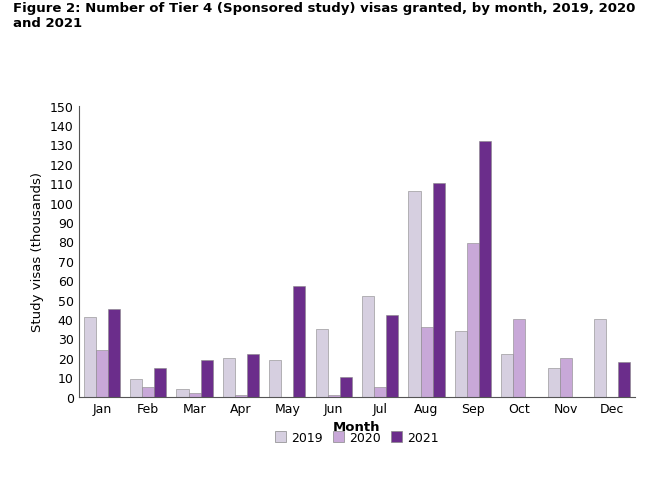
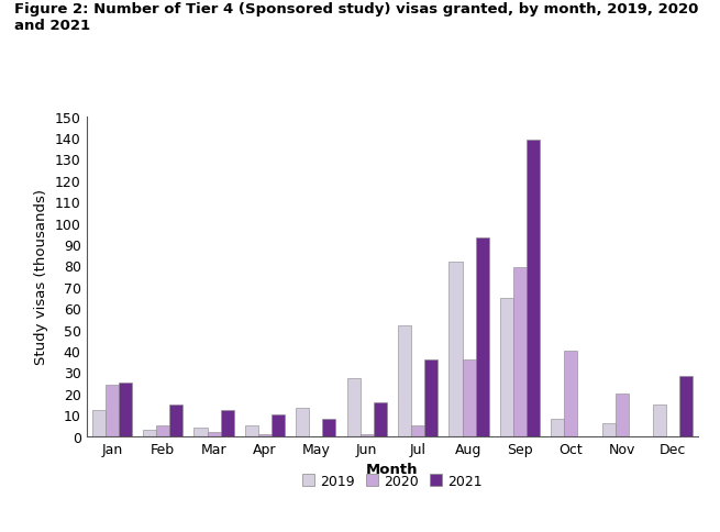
2019/Jan: 41 -> 12
2021/Jan: 45 -> 25
2019/Feb: 9 -> 3
2021/Mar: 19 -> 12
2019/Apr: 20 -> 5
2021/Apr: 22 -> 10
2019/May: 19 -> 13
2021/May: 57 -> 8
2019/Jun: 35 -> 27
2021/Jun: 10 -> 16
2021/Jul: 42 -> 36
2019/Aug: 106 -> 82
2021/Aug: 110 -> 93
2019/Sep: 34 -> 65
2021/Sep: 132 -> 139
2019/Oct: 22 -> 8
2019/Nov: 15 -> 6
2019/Dec: 40 -> 15
2021/Dec: 18 -> 28
